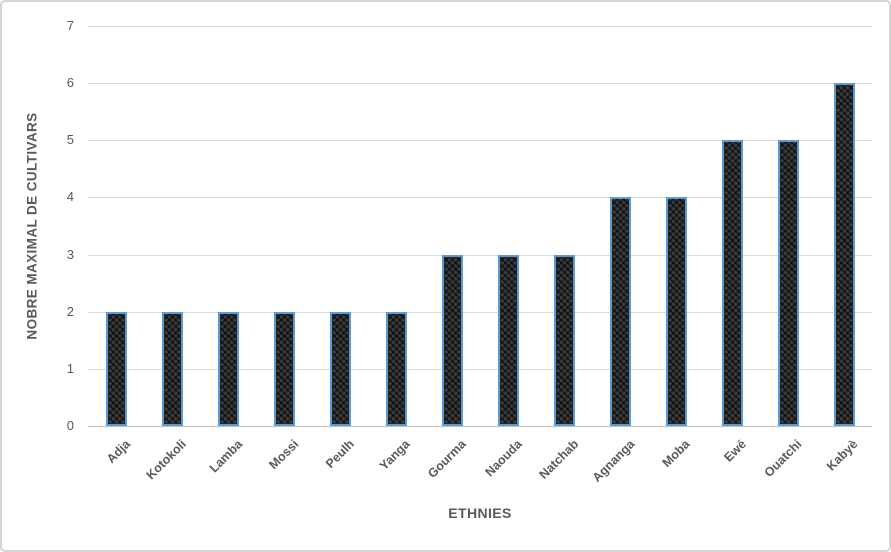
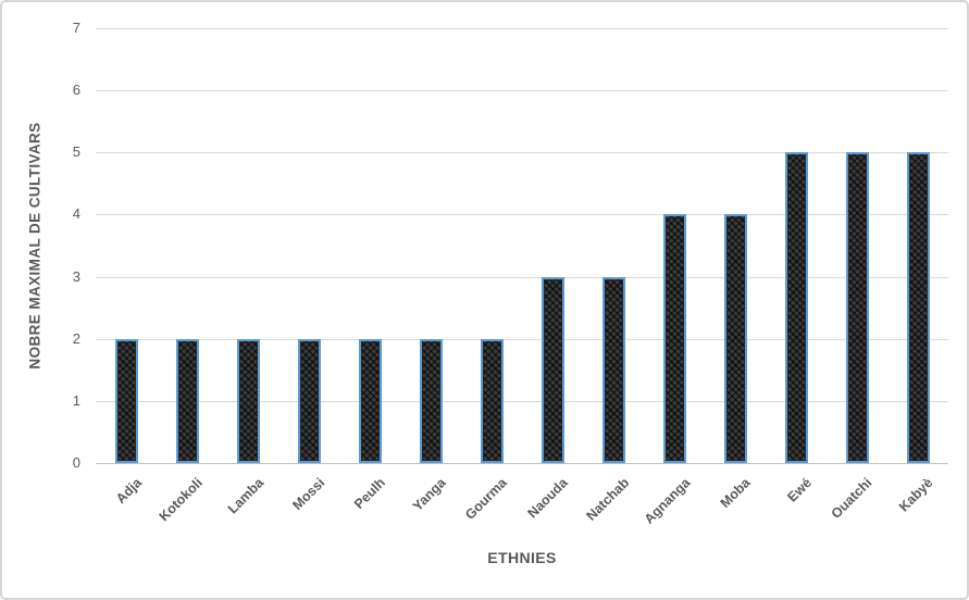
Gourma: 3 -> 2
Kabyè: 6 -> 5
